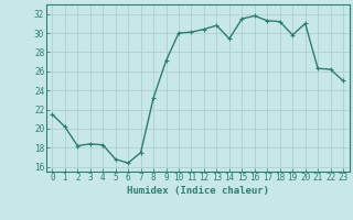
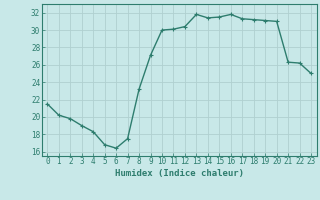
2: 18.2 -> 19.8
3: 18.4 -> 19.0
13: 30.8 -> 31.8
14: 29.4 -> 31.4
19: 29.8 -> 31.1
